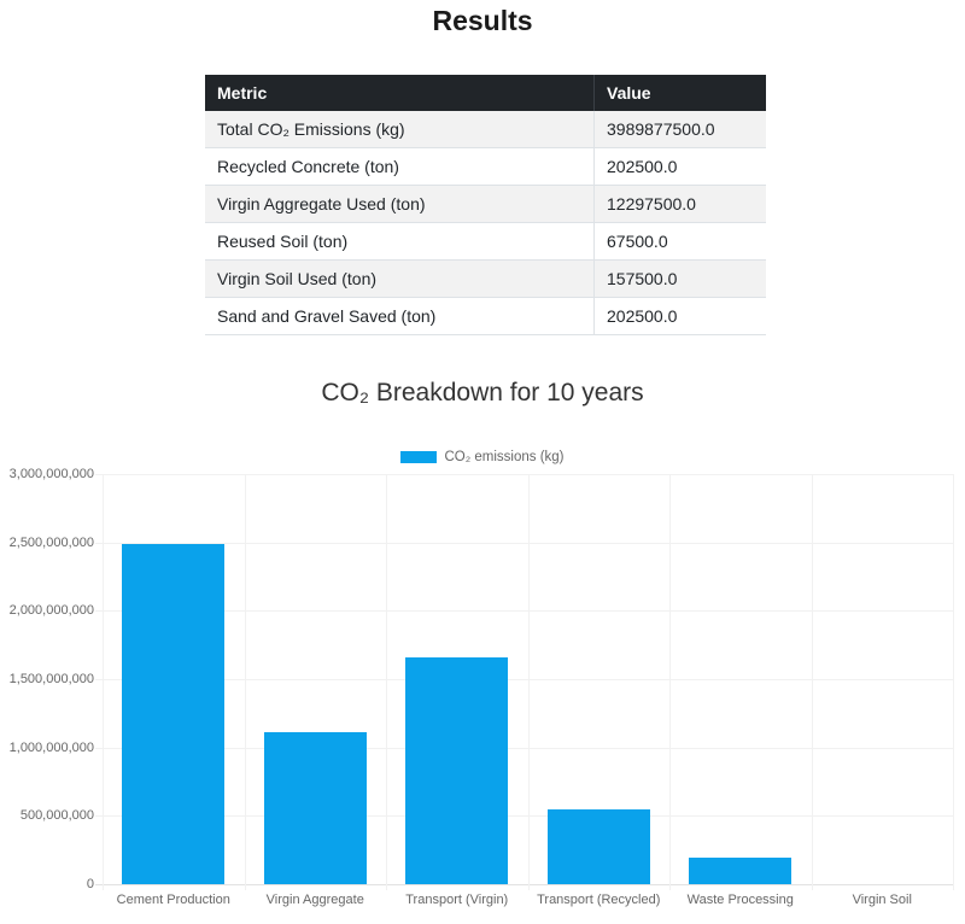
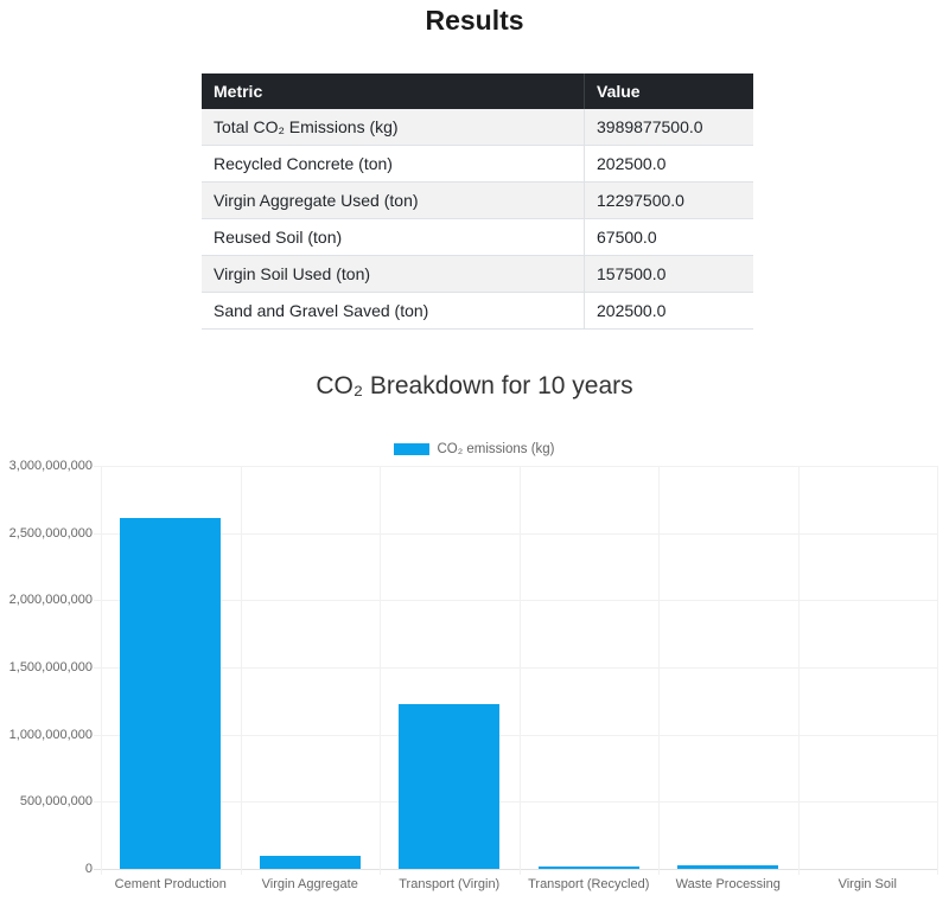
Cement Production: 2490000000 -> 2610000000
Virgin Aggregate: 1110000000 -> 100000000
Transport (Virgin): 1660000000 -> 1230000000
Transport (Recycled): 550000000 -> 20000000
Waste Processing: 190000000 -> 30000000
